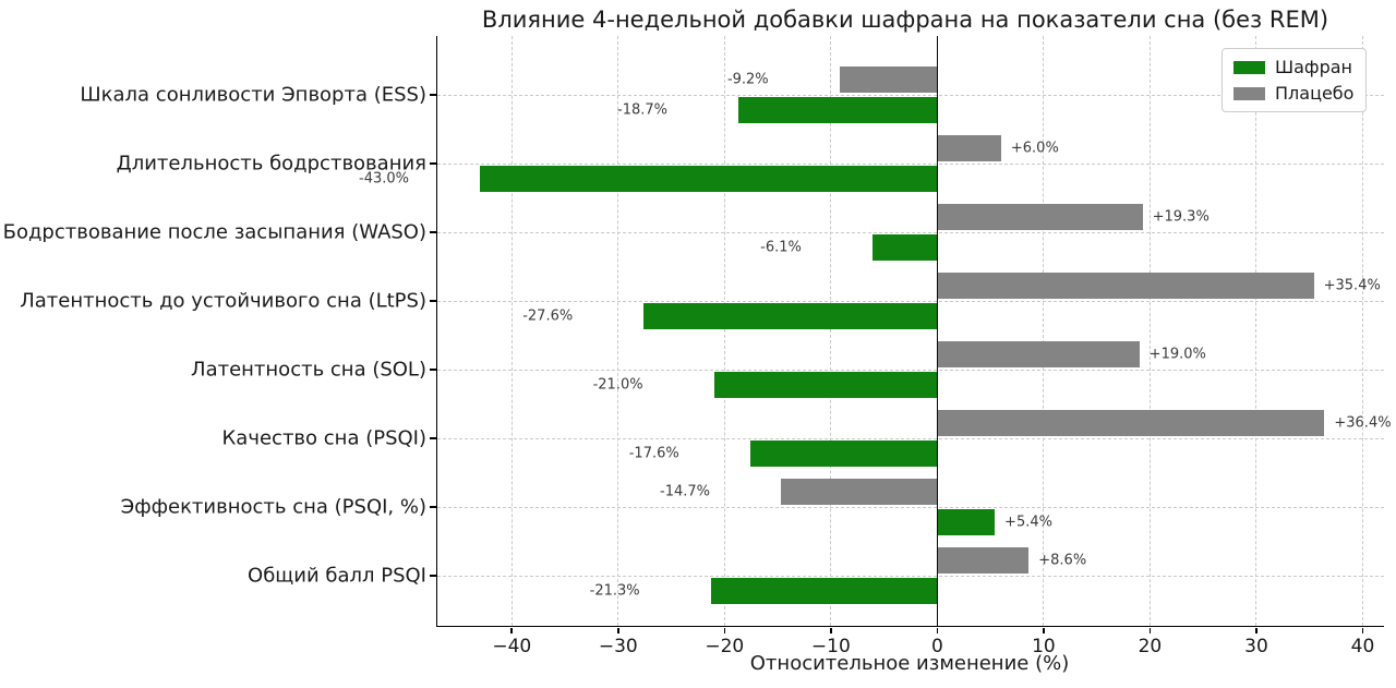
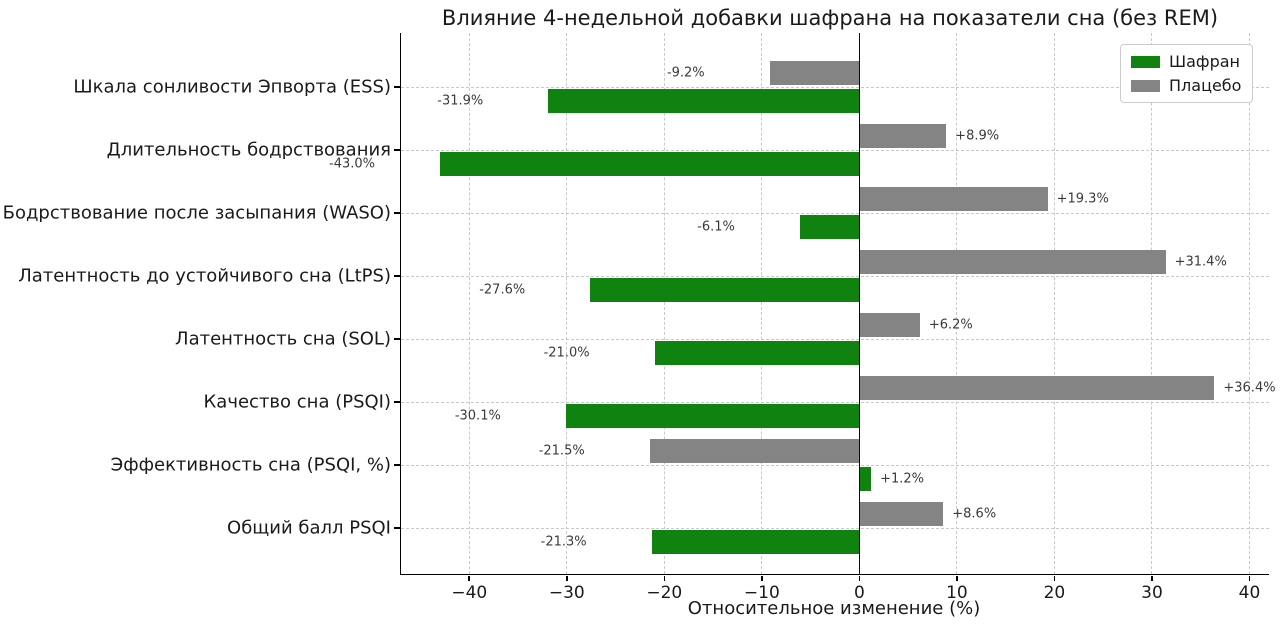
Шафран/Шкала сонливости Эпворта (ESS): -18.7% -> -31.9%
Плацебо/Длительность бодрствования: +6.0% -> +8.9%
Плацебо/Латентность до устойчивого сна (LtPS): +35.4% -> +31.4%
Плацебо/Латентность сна (SOL): +19.0% -> +6.2%
Шафран/Качество сна (PSQI): -17.6% -> -30.1%
Шафран/Эффективность сна (PSQI, %): +5.4% -> +1.2%
Плацебо/Эффективность сна (PSQI, %): -14.7% -> -21.5%
